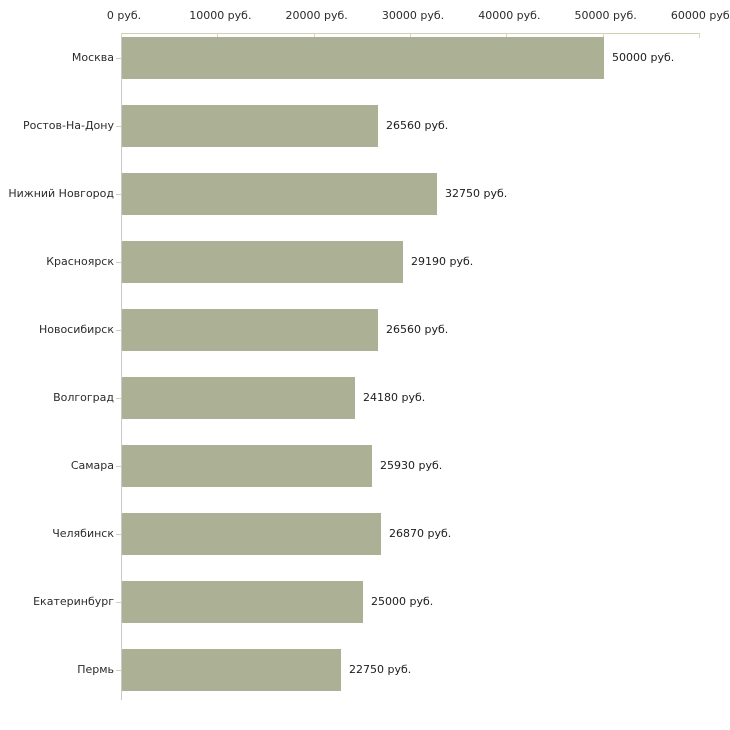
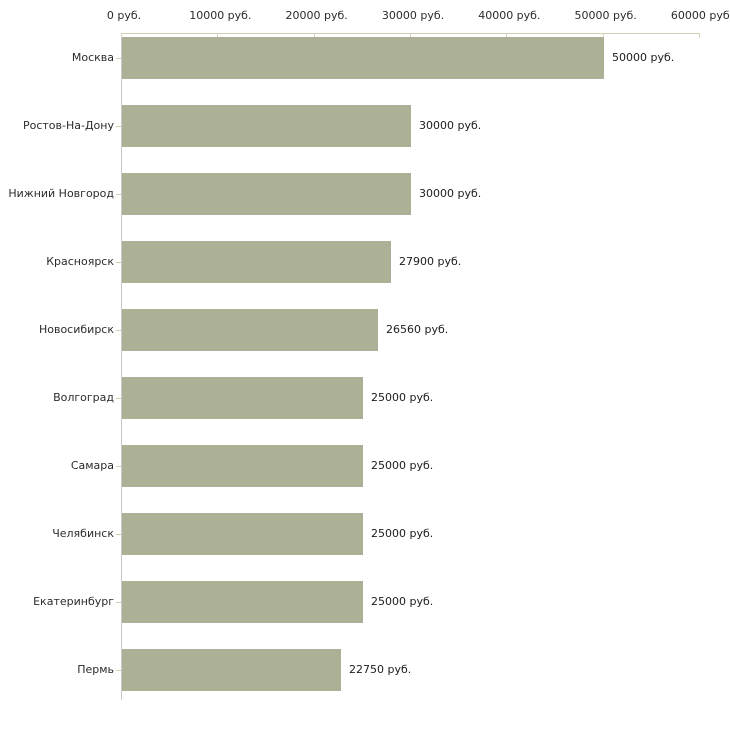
Ростов-На-Дону: 26560 -> 30000
Нижний Новгород: 32750 -> 30000
Красноярск: 29190 -> 27900
Волгоград: 24180 -> 25000
Самара: 25930 -> 25000
Челябинск: 26870 -> 25000
